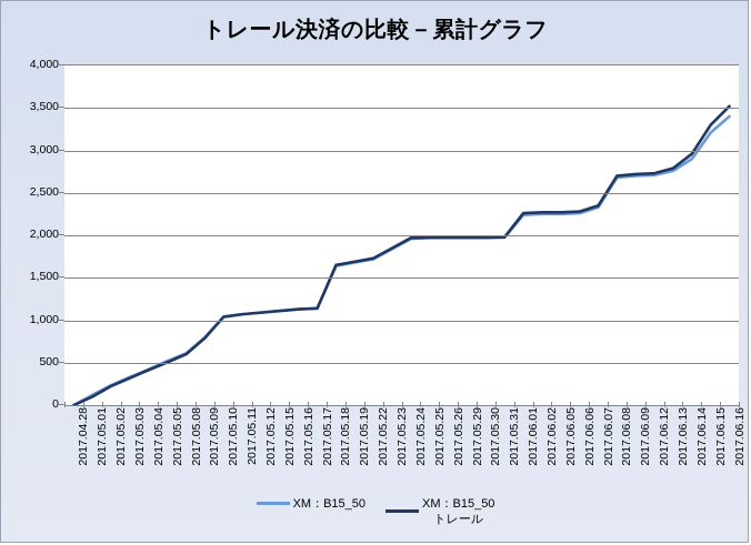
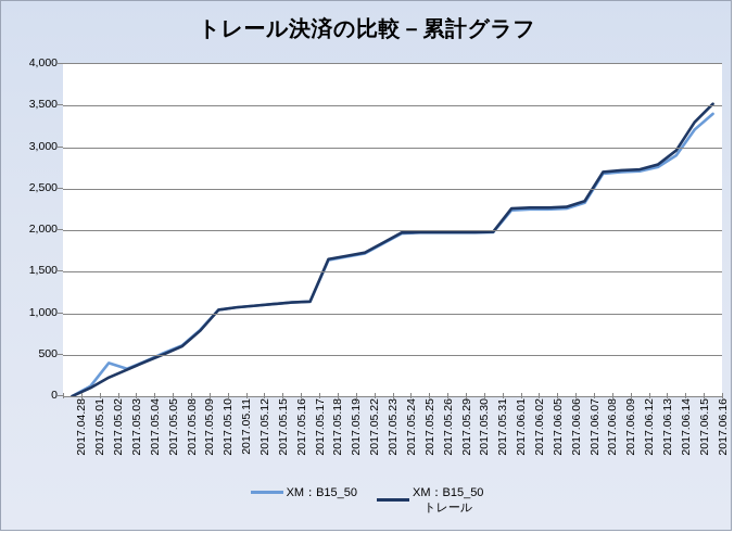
XM：B15_50/2017.05.02: 200 -> 400
